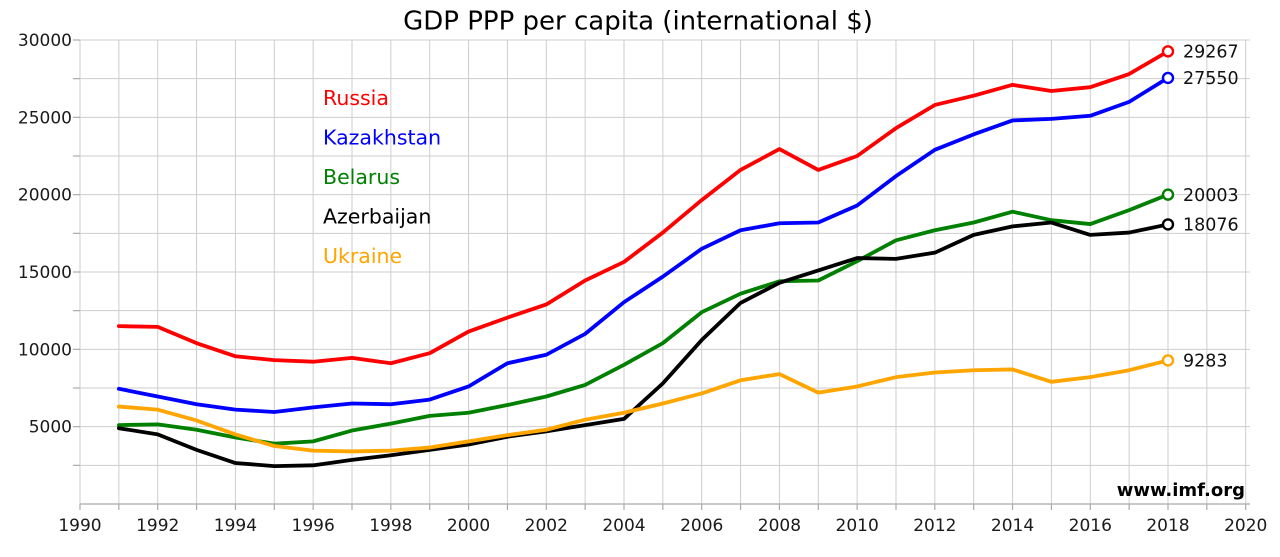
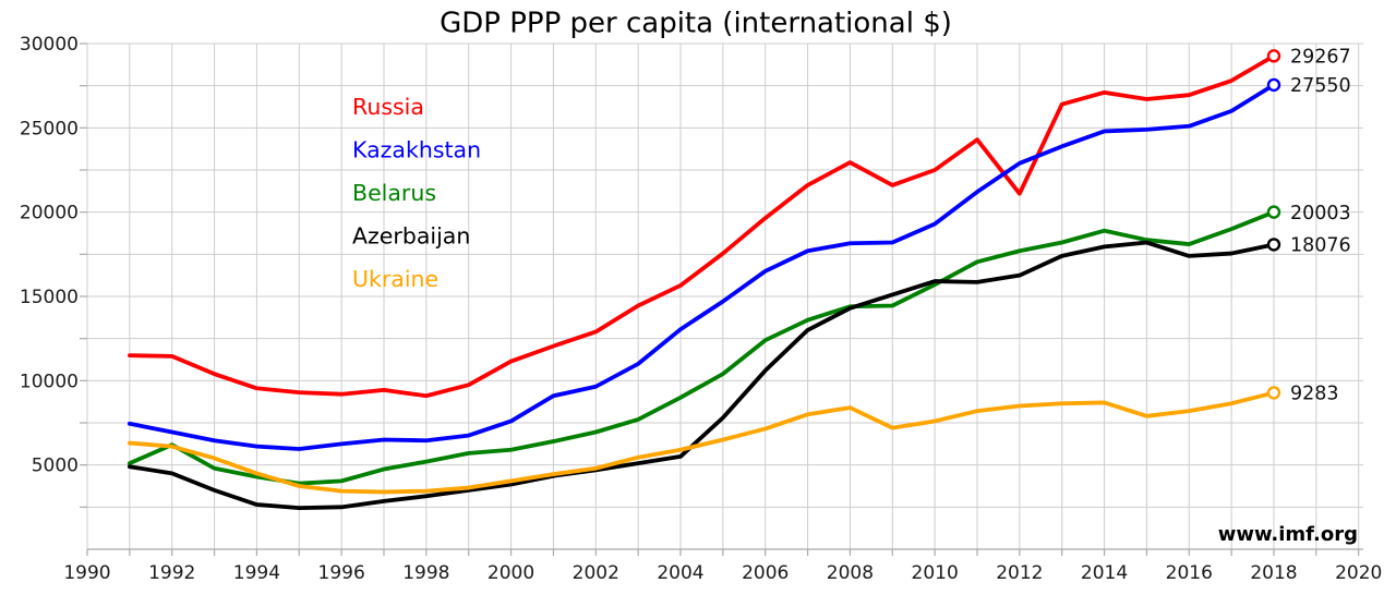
Belarus/1992: 5200 -> 6200
Russia/2012: 25800 -> 21100
